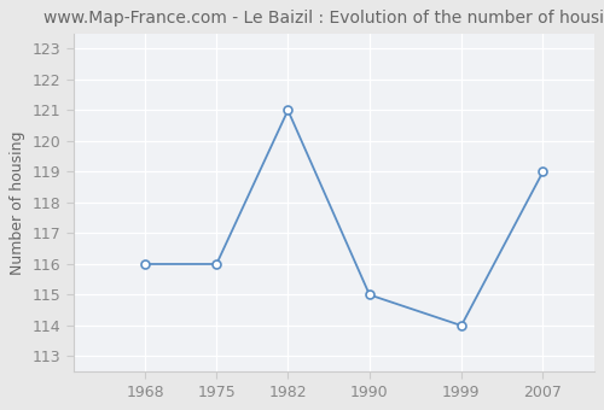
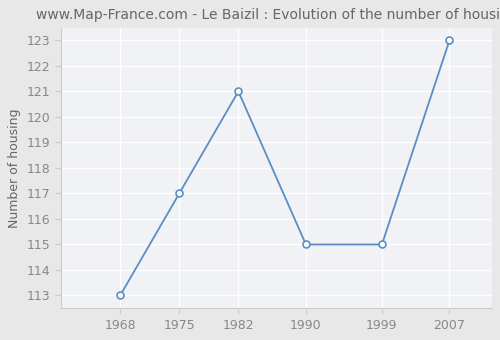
1968: 116 -> 113
1975: 116 -> 117
1999: 114 -> 115
2007: 119 -> 123
